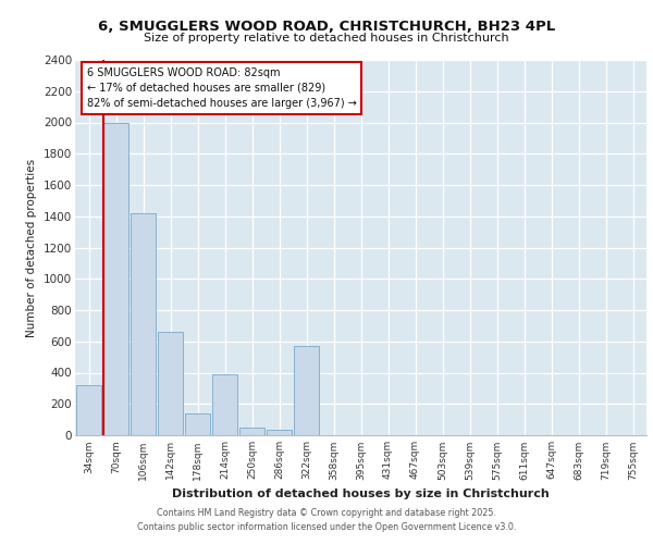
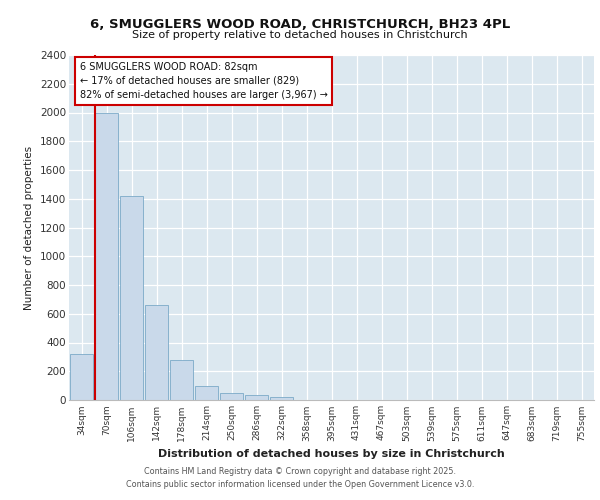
178sqm: 140 -> 280
214sqm: 390 -> 100
322sqm: 570 -> 20
